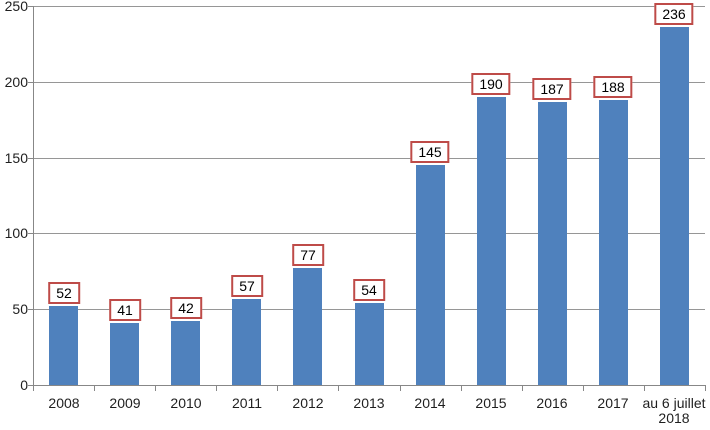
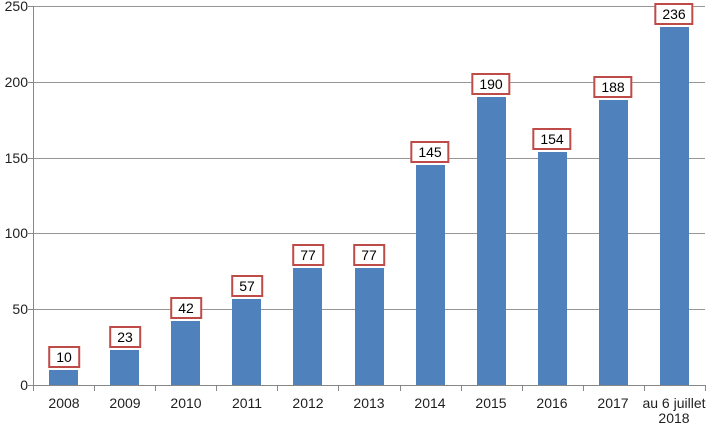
2008: 52 -> 10
2009: 41 -> 23
2013: 54 -> 77
2016: 187 -> 154
